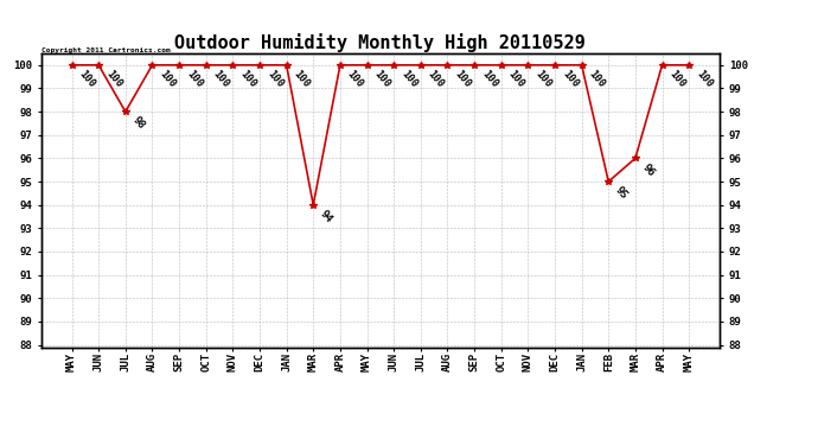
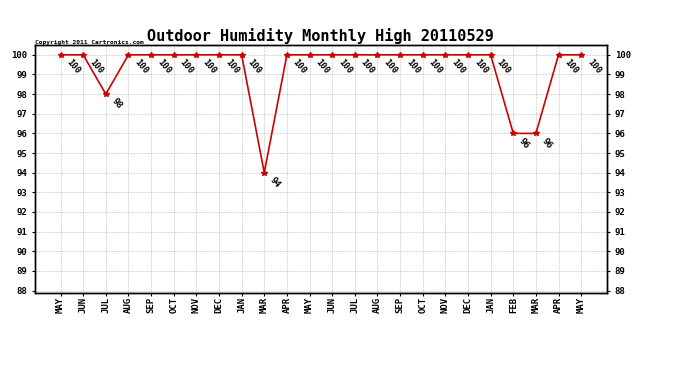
FEB: 95 -> 96
